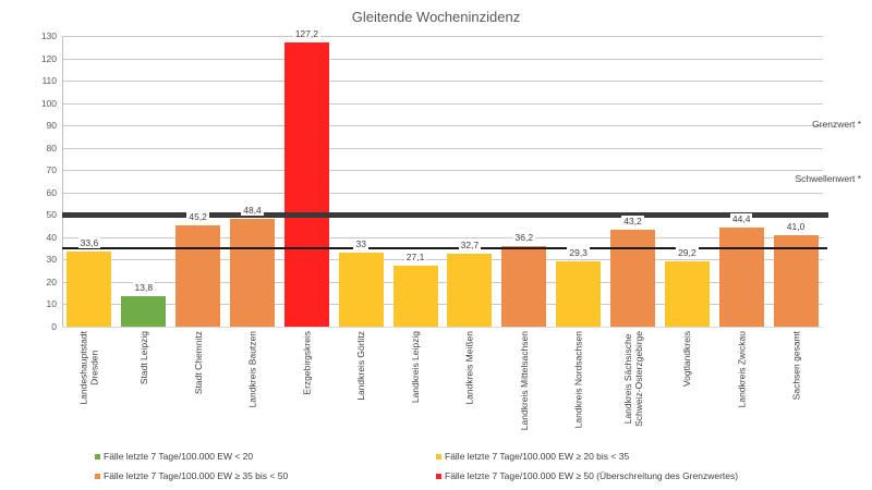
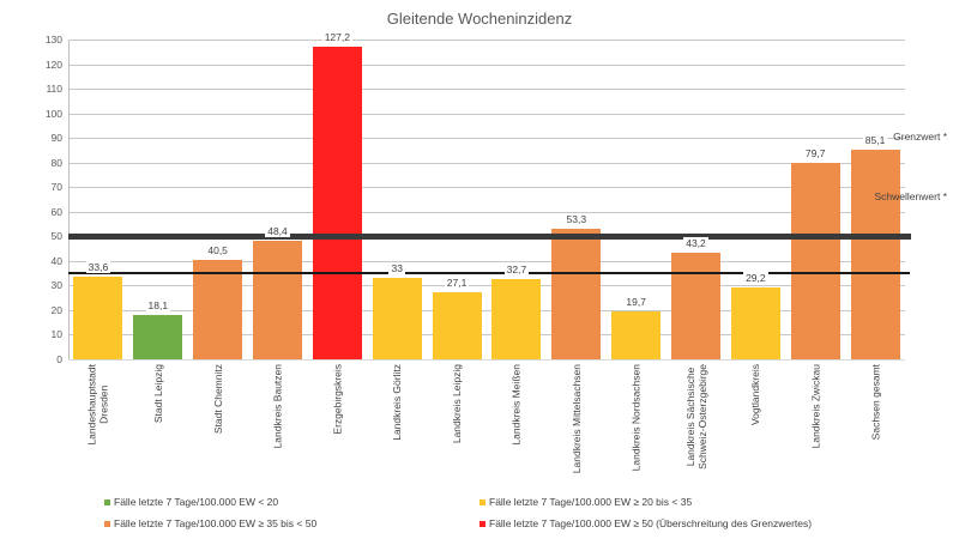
Stadt Leipzig: 13,8 -> 18,1
Stadt Chemnitz: 45,2 -> 40,5
Landkreis Mittelsachsen: 36,2 -> 53,3
Landkreis Nordsachsen: 29,3 -> 19,7
Landkreis Zwickau: 44,4 -> 79,7
Sachsen gesamt: 41,0 -> 85,1
